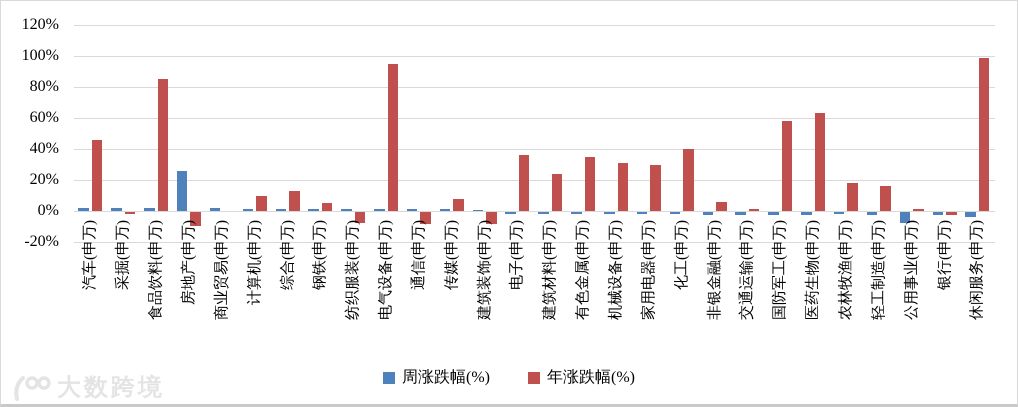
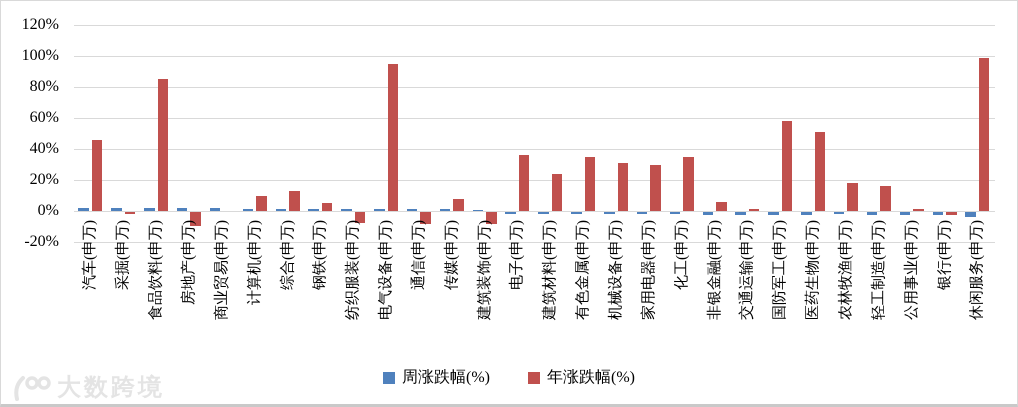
周涨跌幅(%)/房地产(申万): 26% -> 2%
年涨跌幅(%)/化工(申万): 40% -> 35%
年涨跌幅(%)/医药生物(申万): 63% -> 51%
周涨跌幅(%)/公用事业(申万): -7% -> -2%
